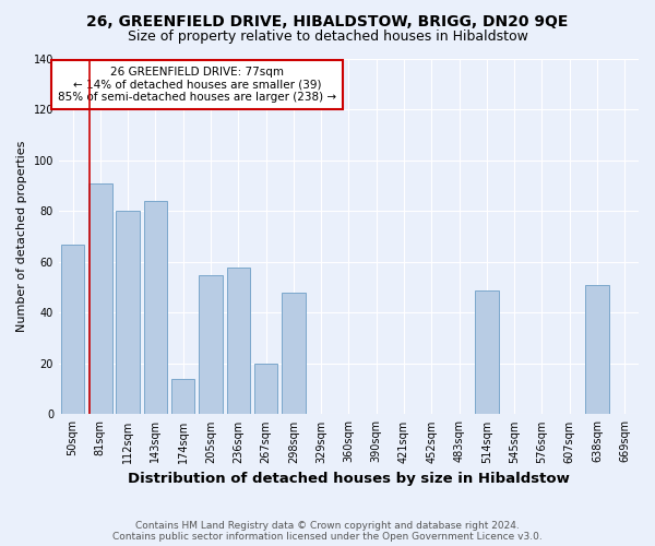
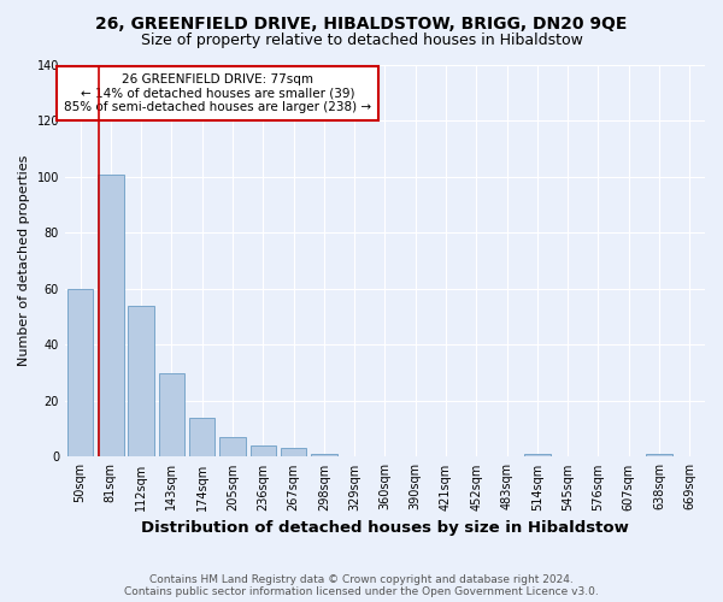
50sqm: 67 -> 60
81sqm: 91 -> 101
112sqm: 80 -> 54
143sqm: 84 -> 30
205sqm: 55 -> 7
236sqm: 58 -> 4
267sqm: 20 -> 3
298sqm: 48 -> 1
514sqm: 49 -> 1
638sqm: 51 -> 1
